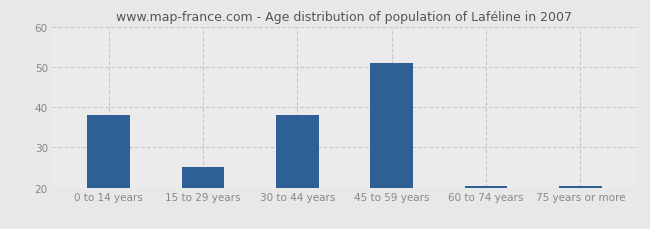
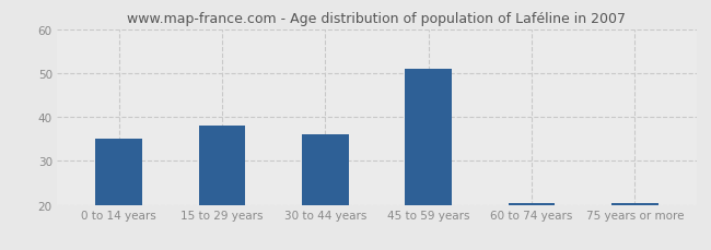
0 to 14 years: 38.0 -> 35.0
15 to 29 years: 25.0 -> 38.0
30 to 44 years: 38.0 -> 36.0
